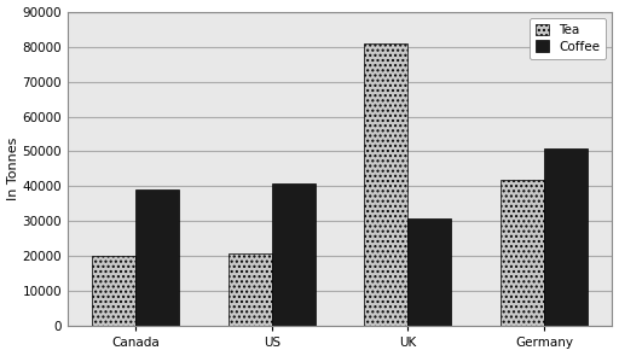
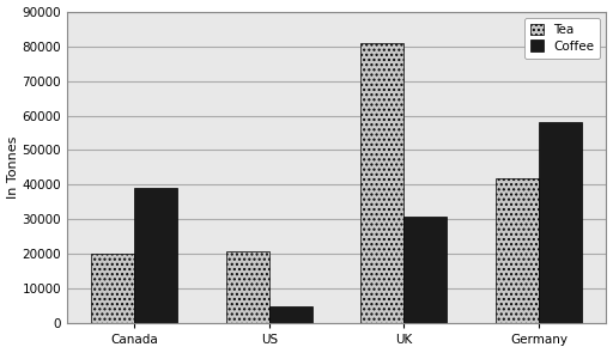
Coffee/US: 41000 -> 5000
Coffee/Germany: 51000 -> 58000
